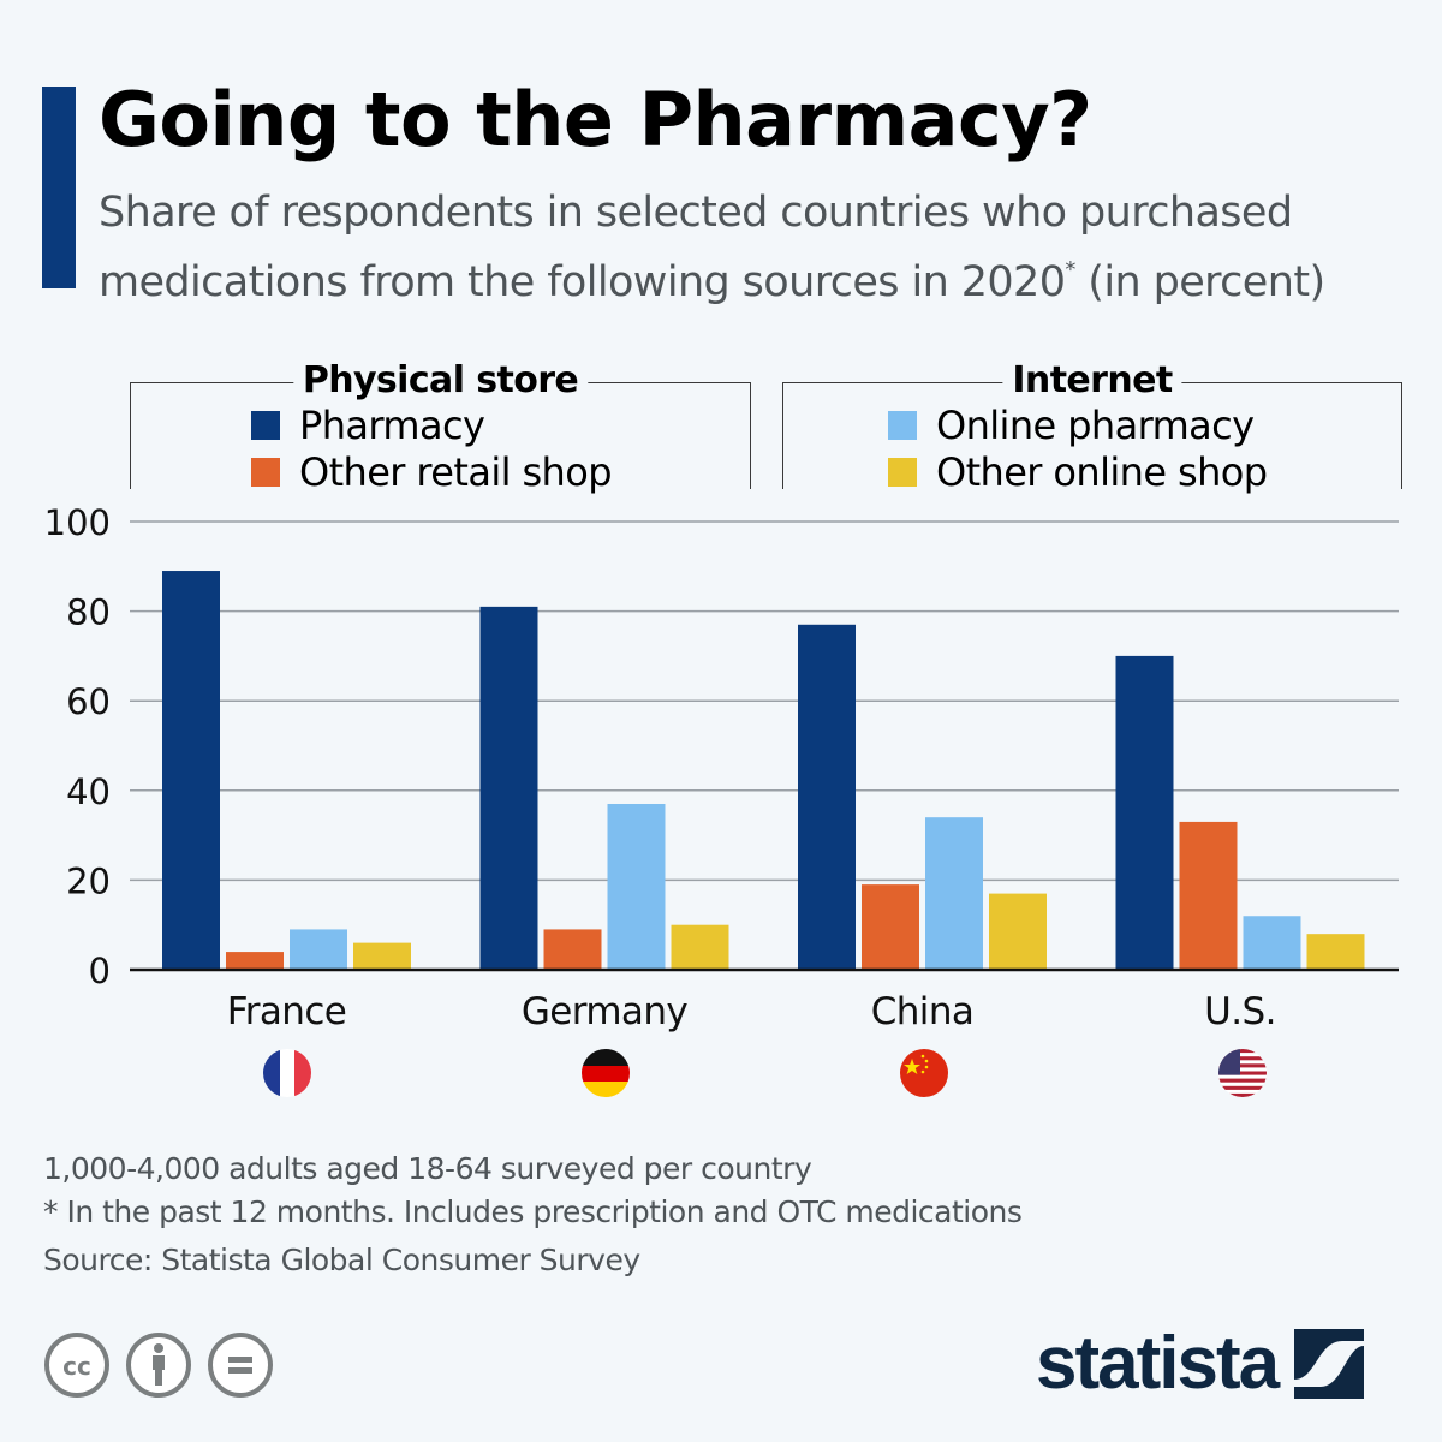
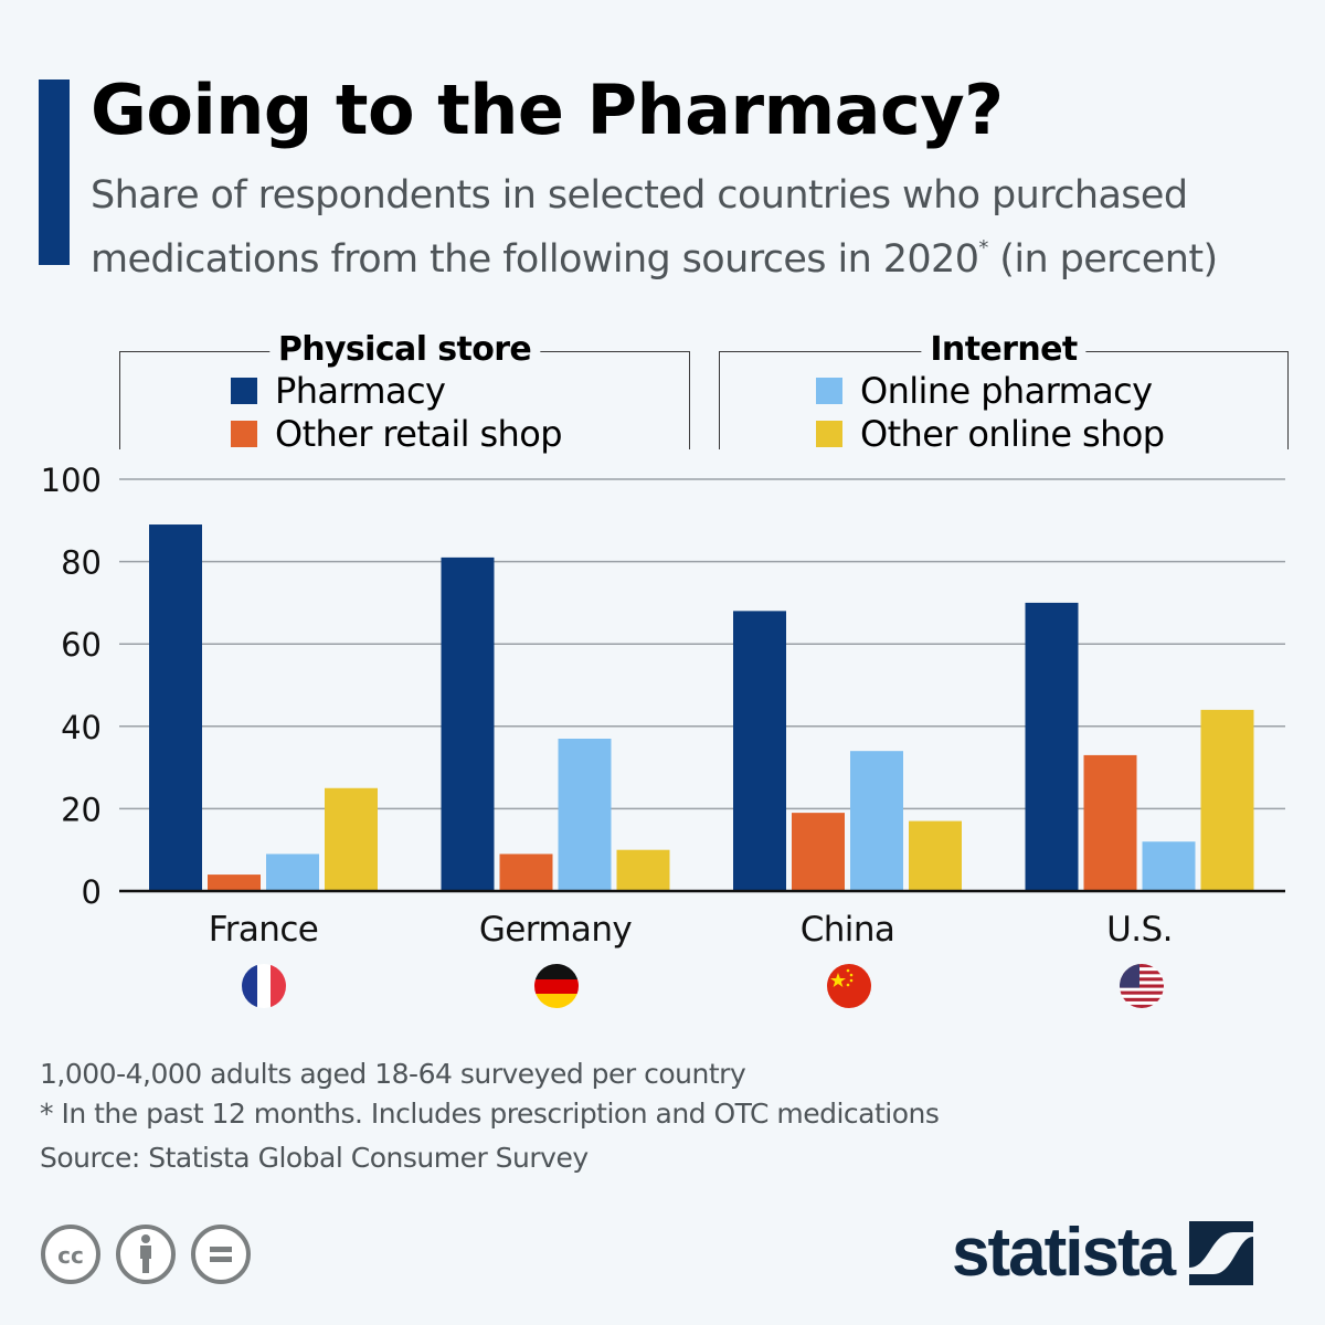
Other online shop/France: 6 -> 25
Pharmacy/China: 77 -> 68
Other online shop/U.S.: 8 -> 44
